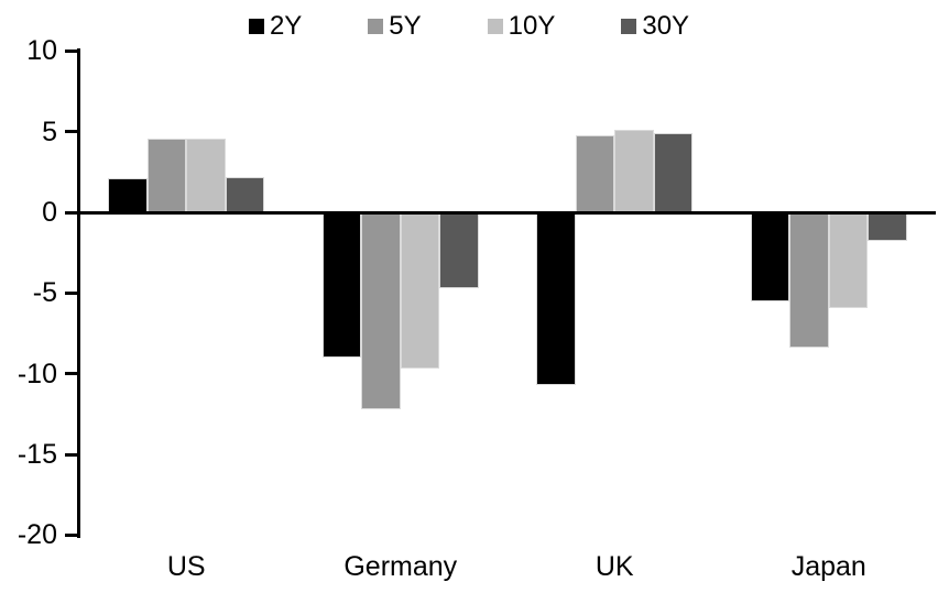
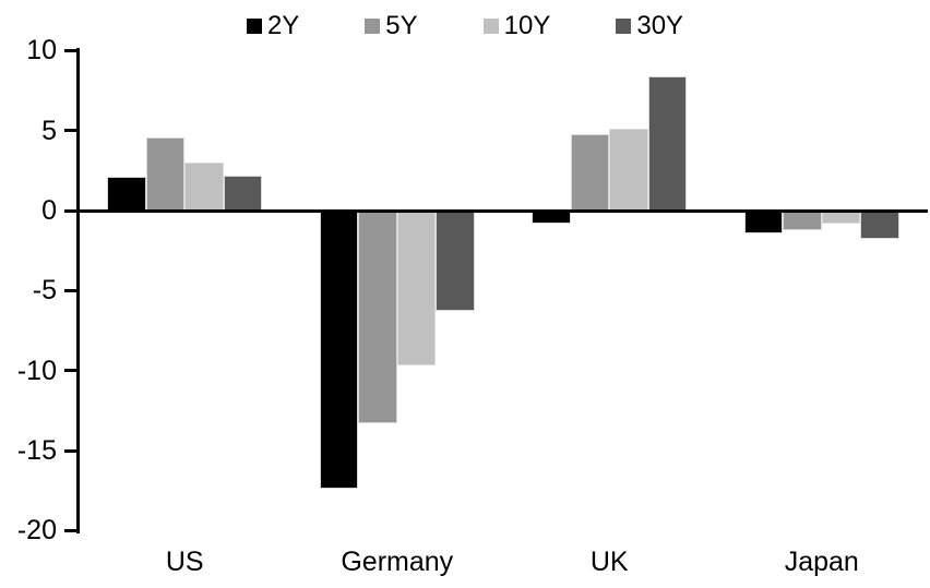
10Y/US: 4.6 -> 3.0
2Y/Germany: -9.0 -> -17.4
5Y/Germany: -12.2 -> -13.3
30Y/Germany: -4.7 -> -6.3
2Y/UK: -10.7 -> -0.8
30Y/UK: 4.9 -> 8.4
2Y/Japan: -5.5 -> -1.4
5Y/Japan: -8.4 -> -1.2
10Y/Japan: -5.9 -> -0.8
